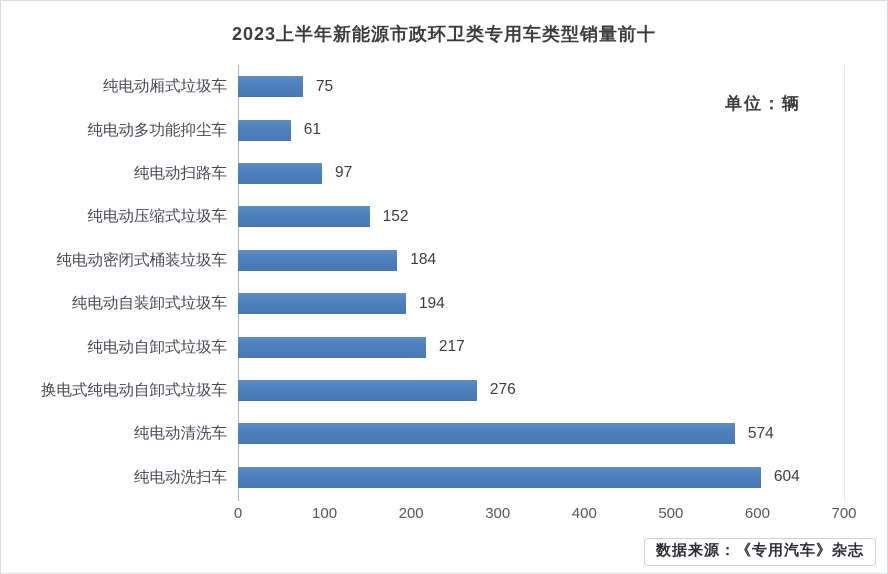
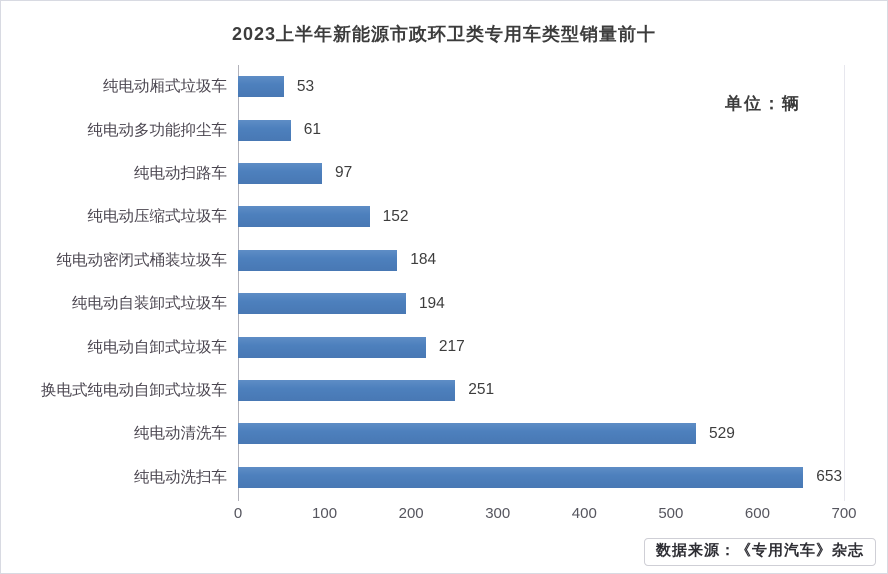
纯电动厢式垃圾车: 75 -> 53
换电式纯电动自卸式垃圾车: 276 -> 251
纯电动清洗车: 574 -> 529
纯电动洗扫车: 604 -> 653
